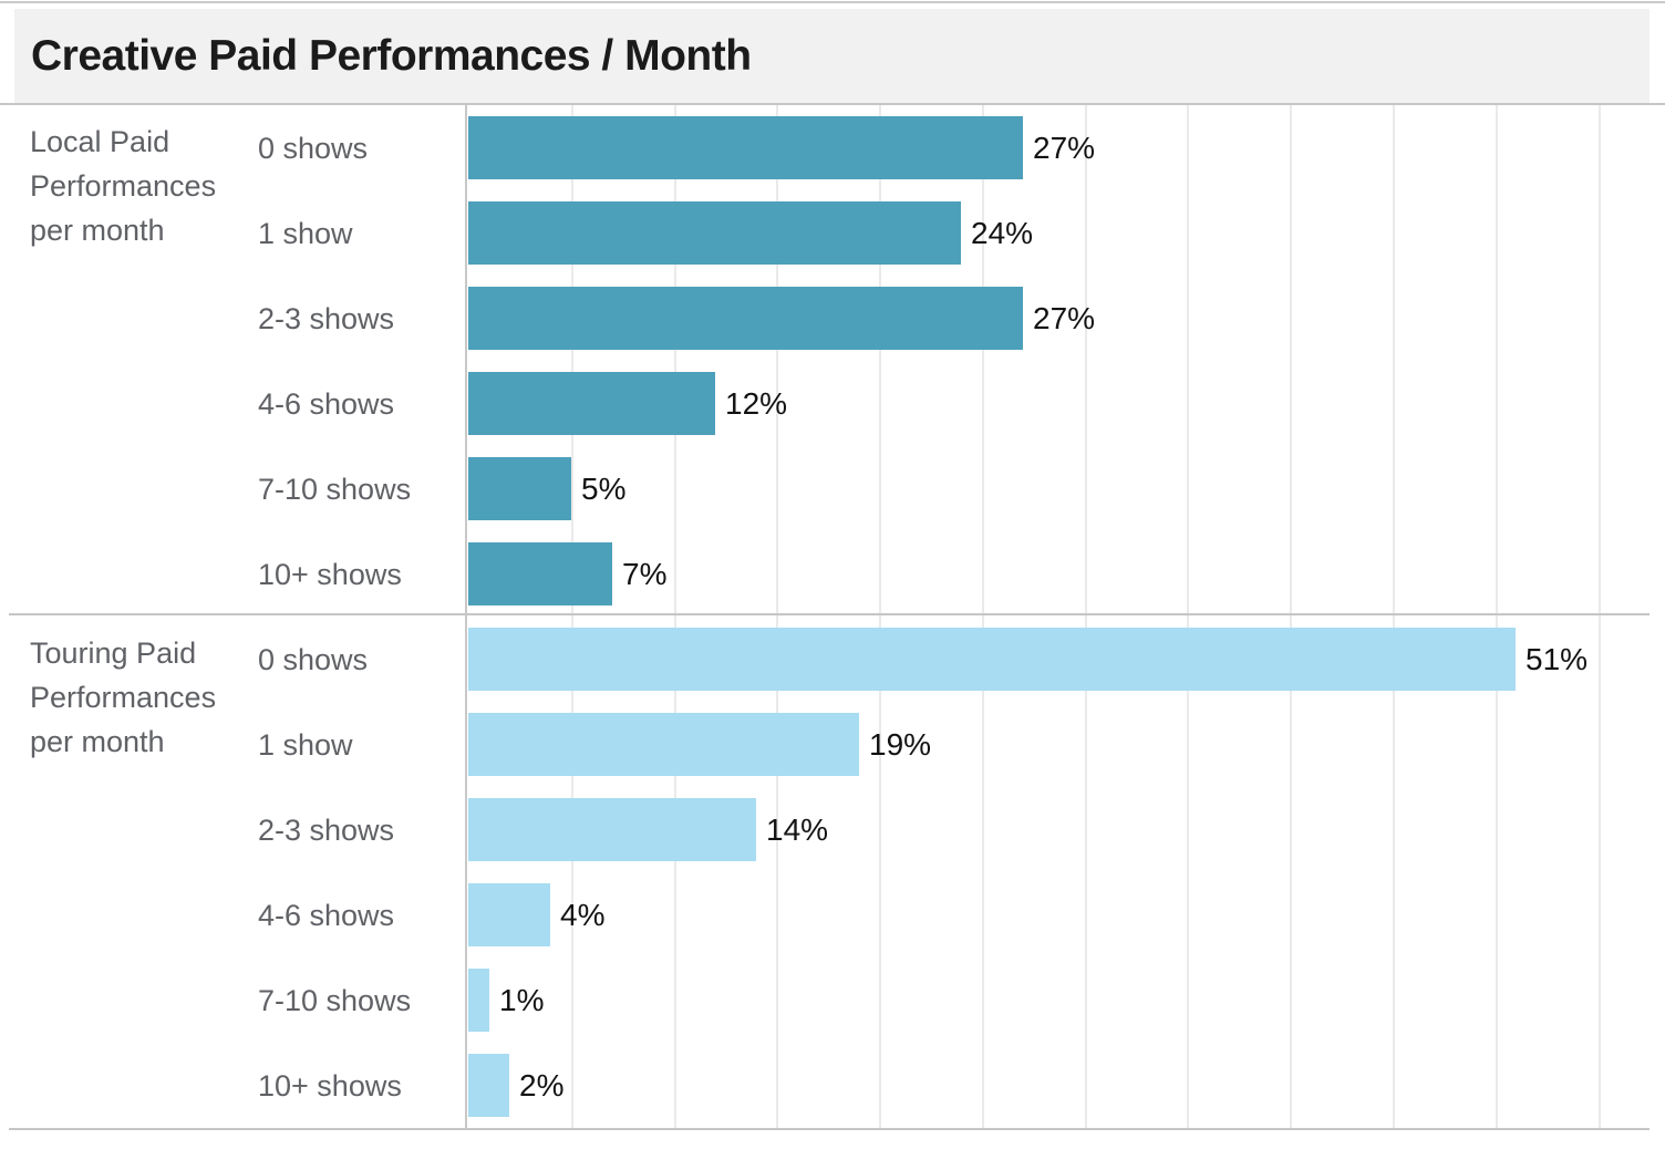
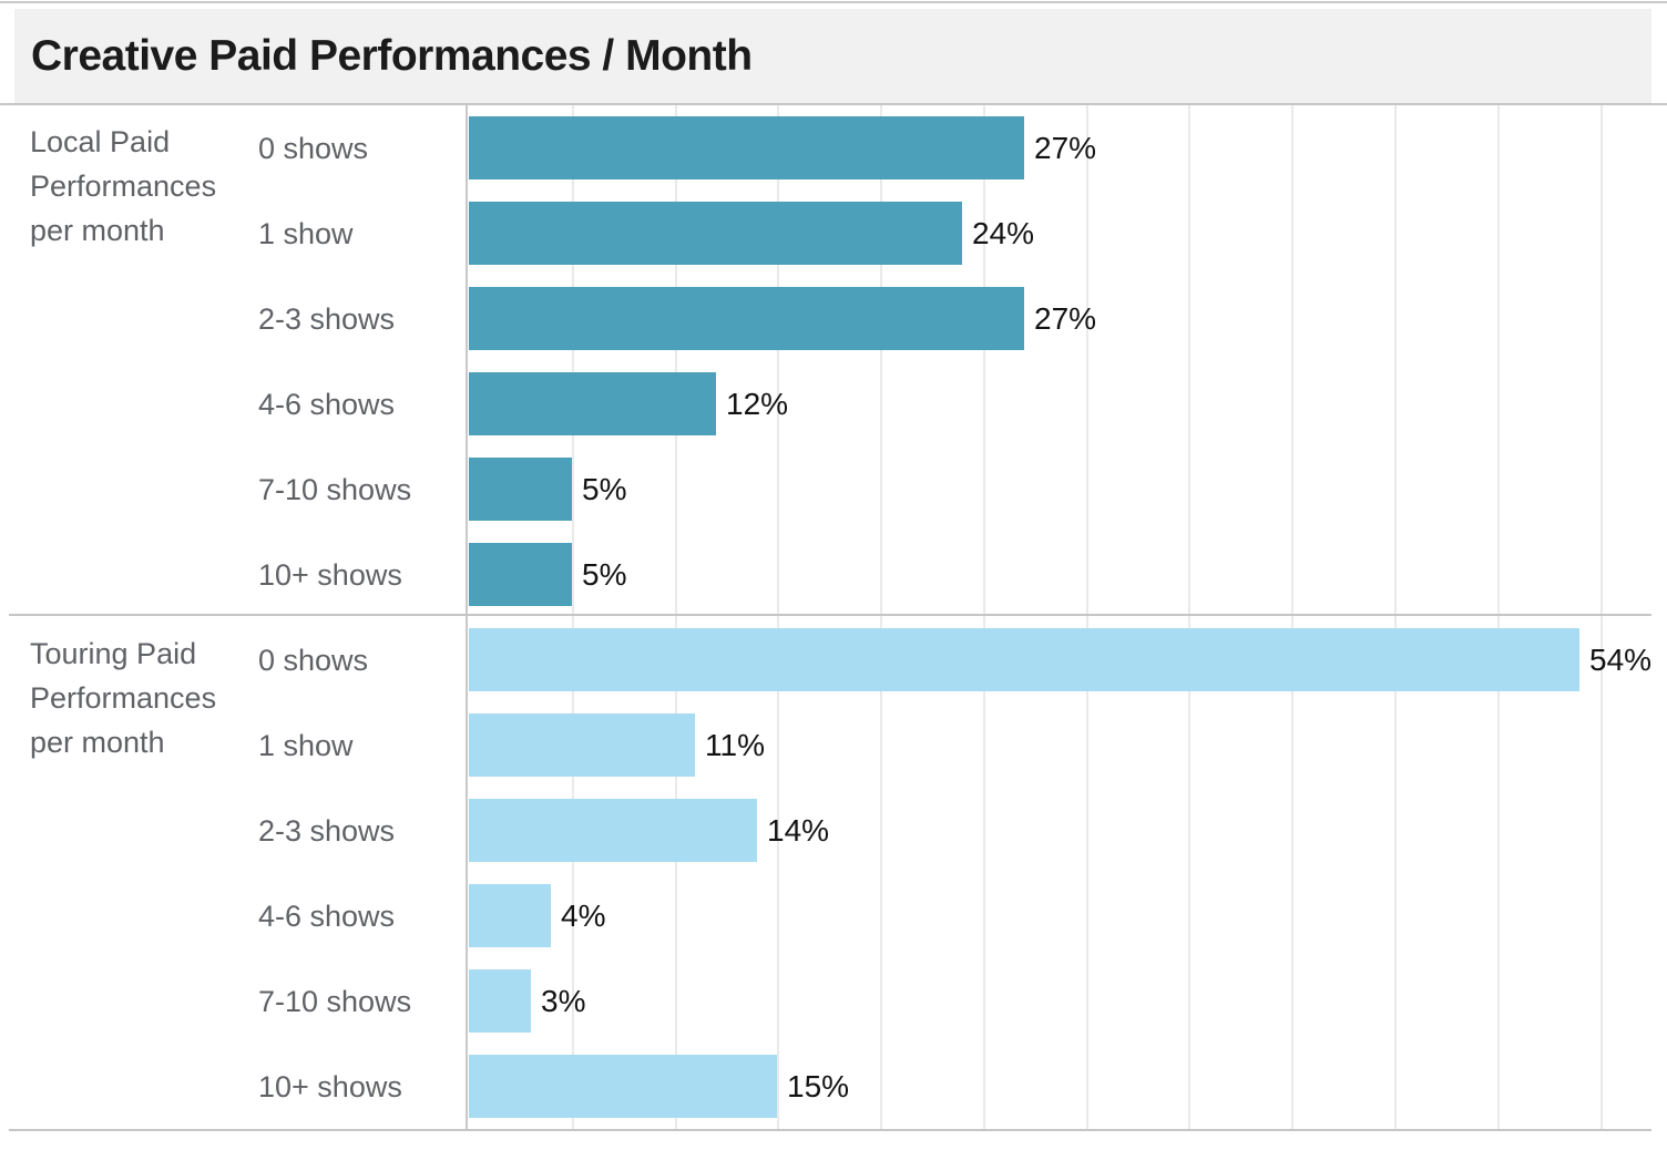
Touring Paid Performances per month/0 shows: 51% -> 54%
Touring Paid Performances per month/1 show: 19% -> 11%
Touring Paid Performances per month/7-10 shows: 1% -> 3%
Local Paid Performances per month/10+ shows: 7% -> 5%
Touring Paid Performances per month/10+ shows: 2% -> 15%
